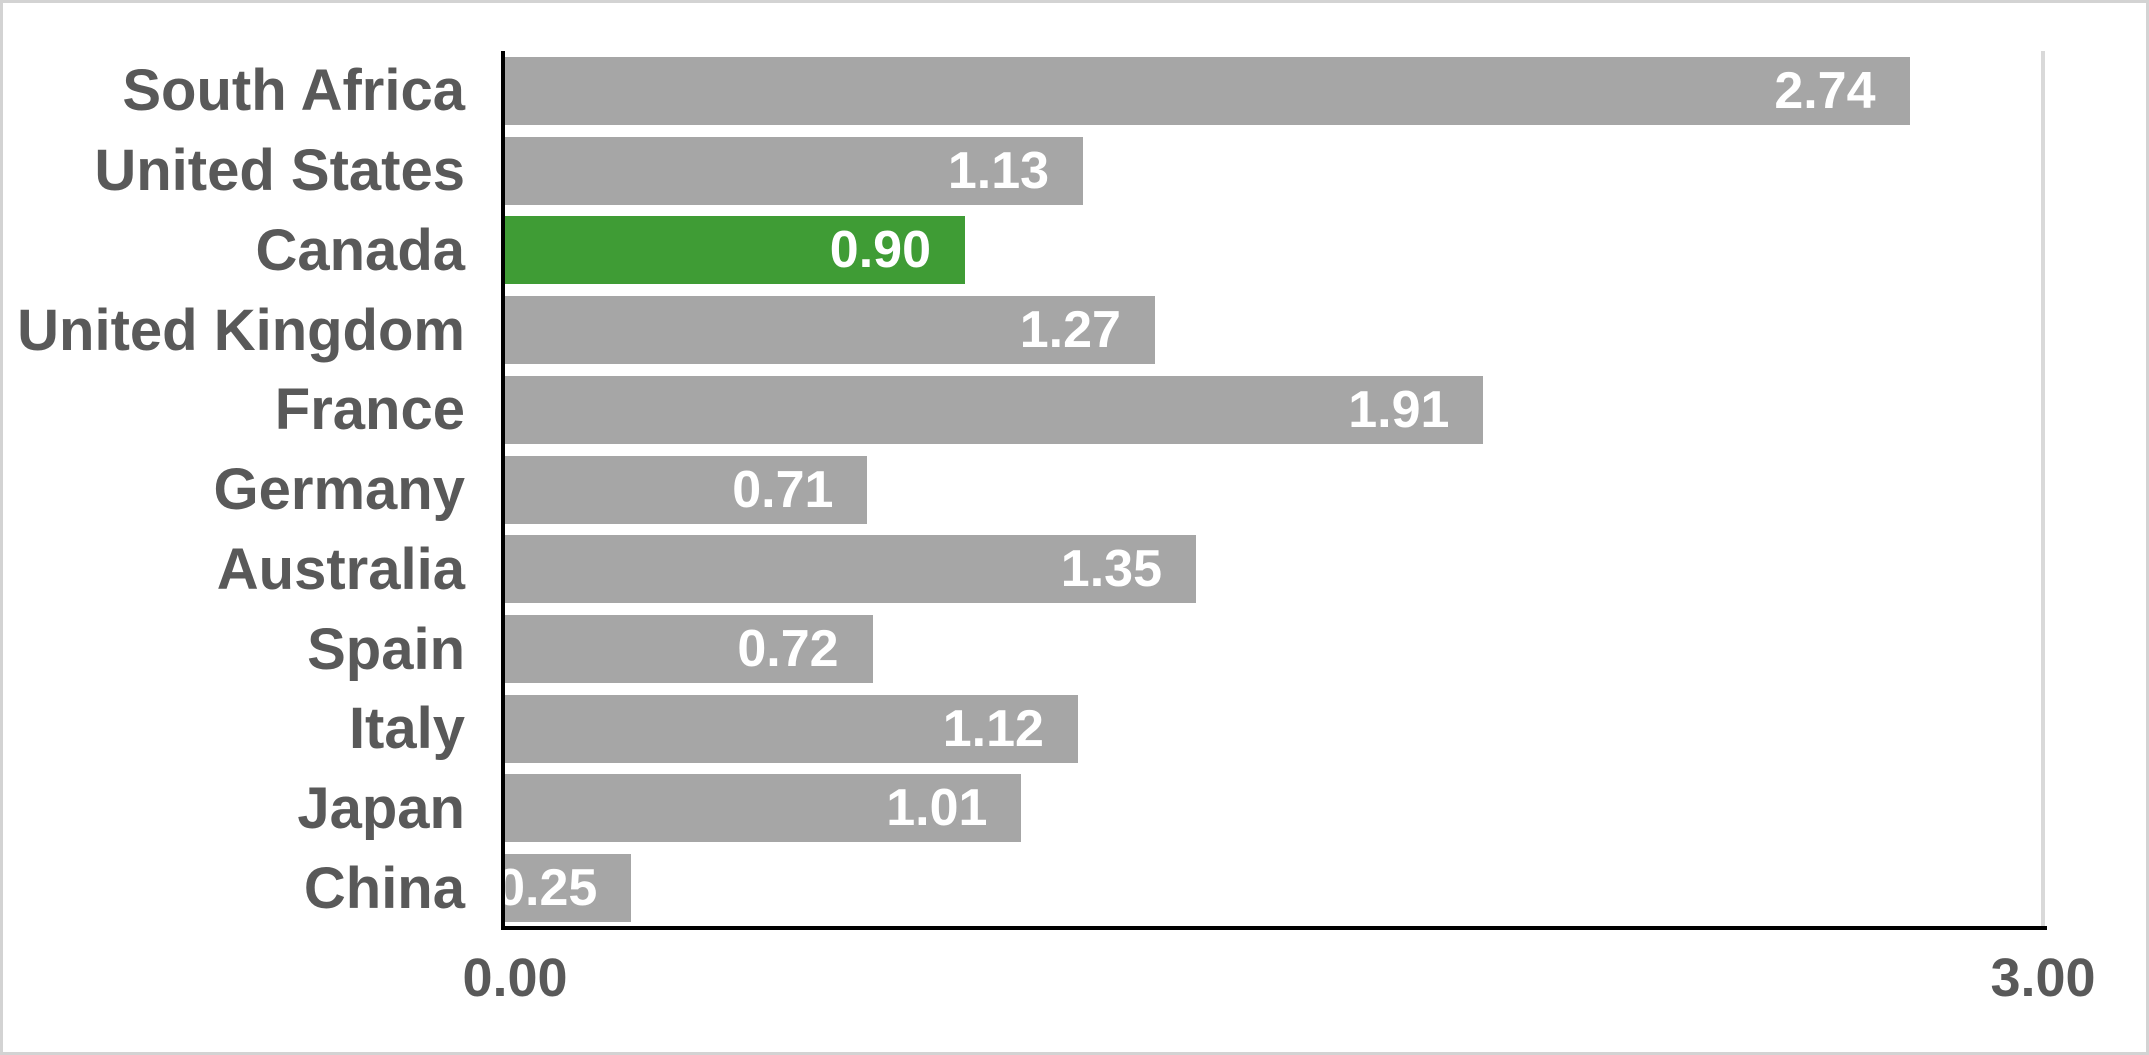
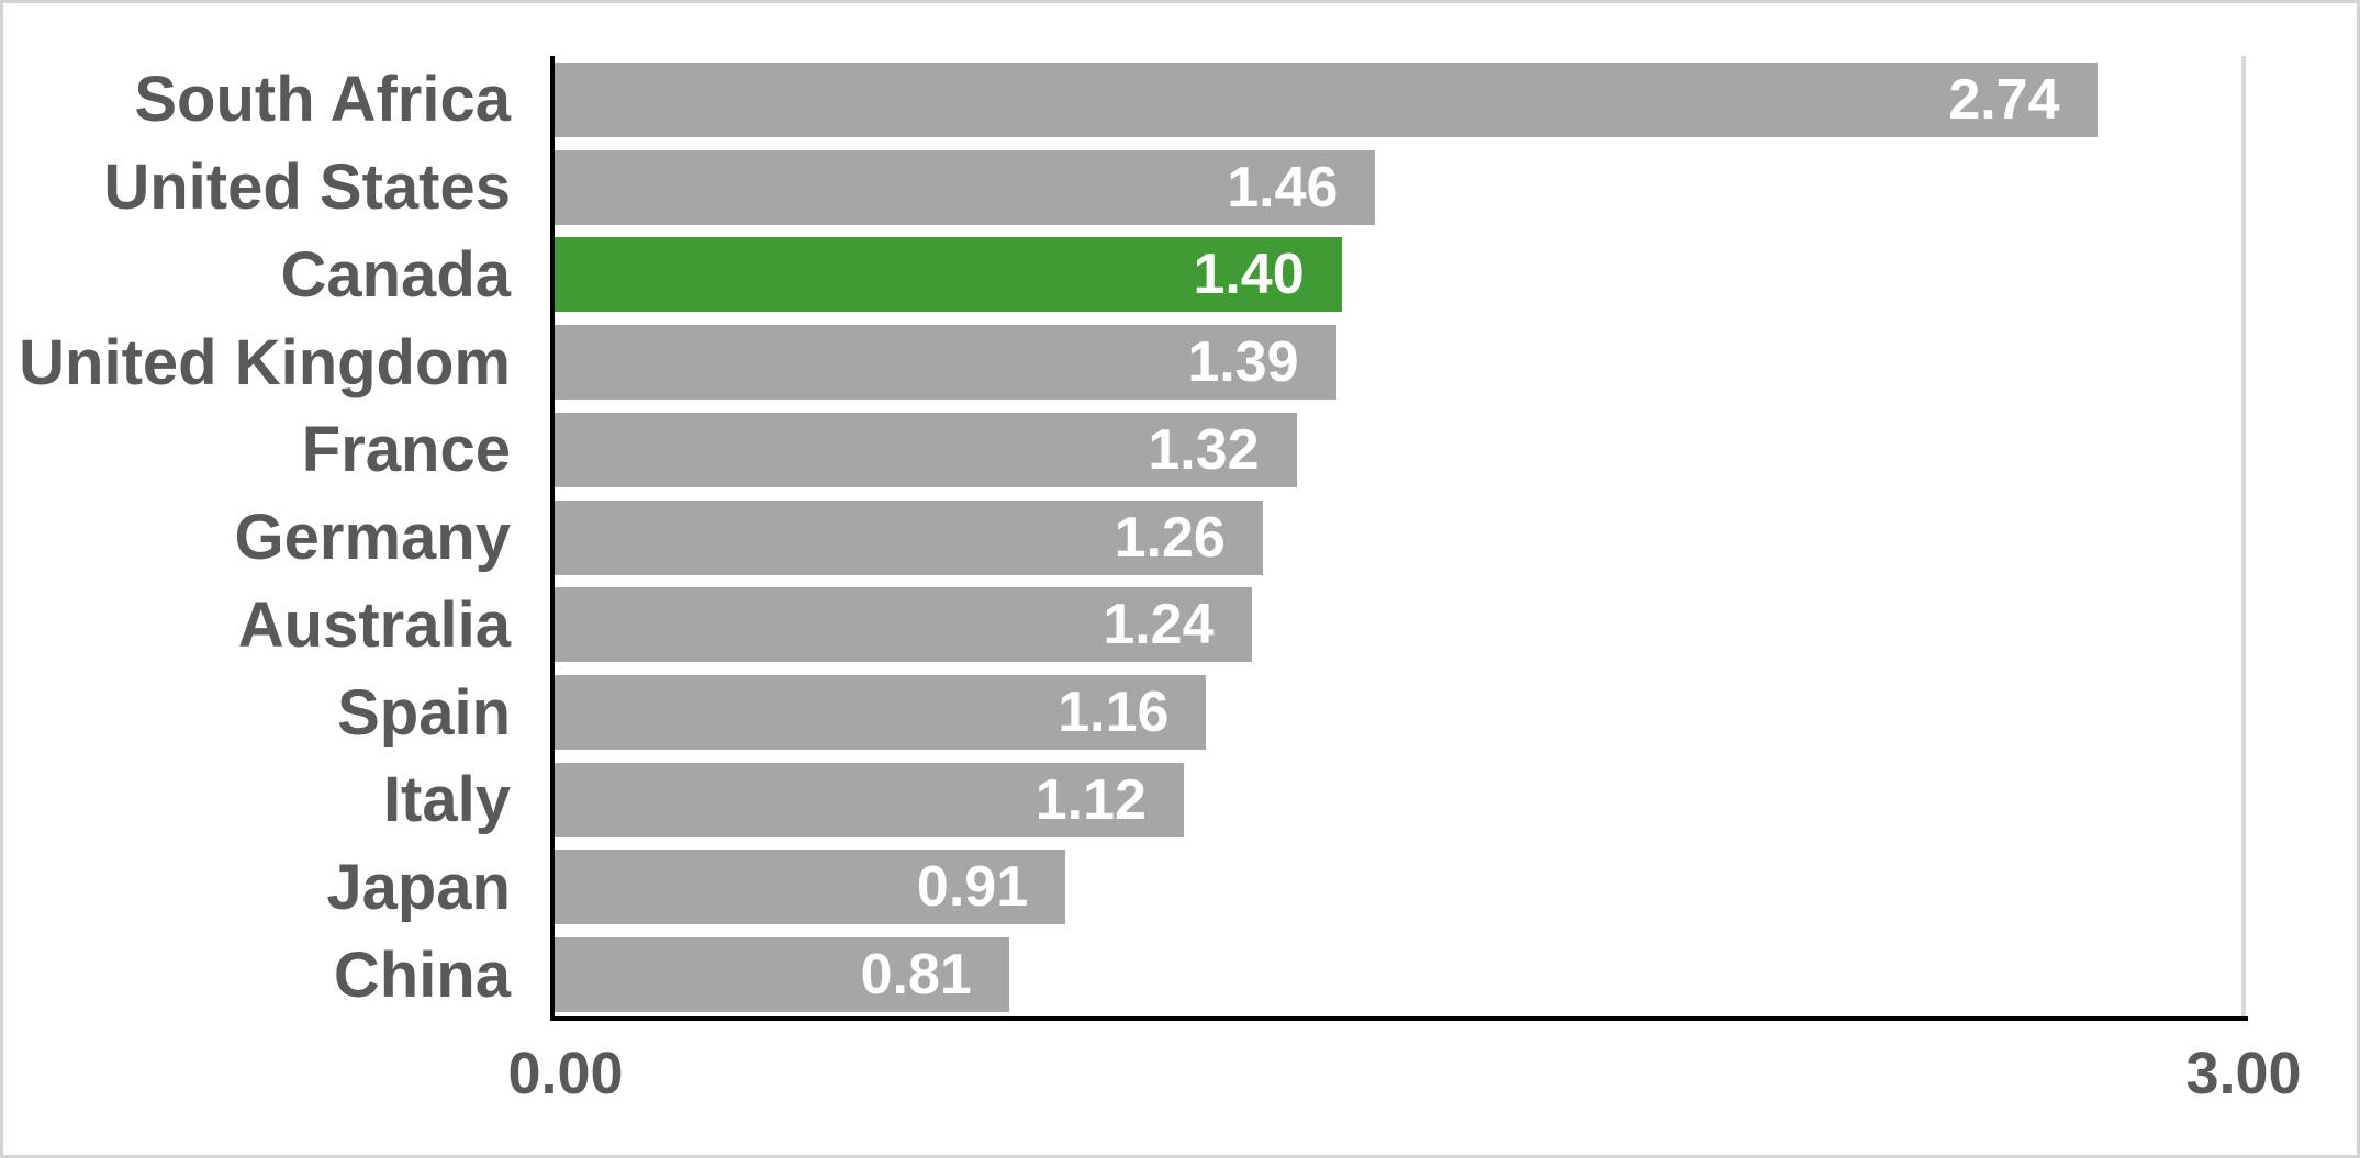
United States: 1.13 -> 1.46
Canada: 0.90 -> 1.40
United Kingdom: 1.27 -> 1.39
France: 1.91 -> 1.32
Germany: 0.71 -> 1.26
Australia: 1.35 -> 1.24
Spain: 0.72 -> 1.16
Japan: 1.01 -> 0.91
China: 0.25 -> 0.81
